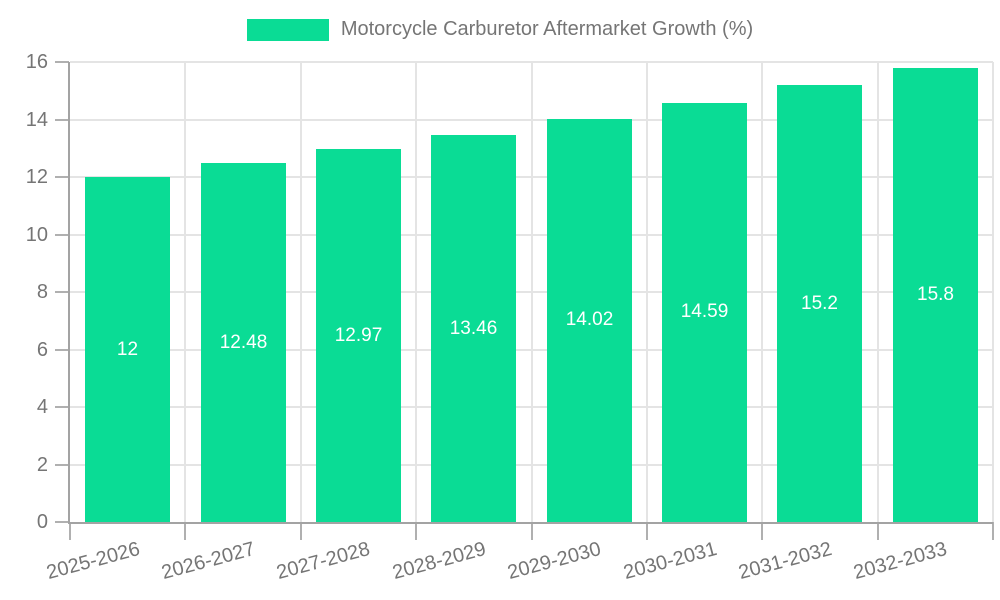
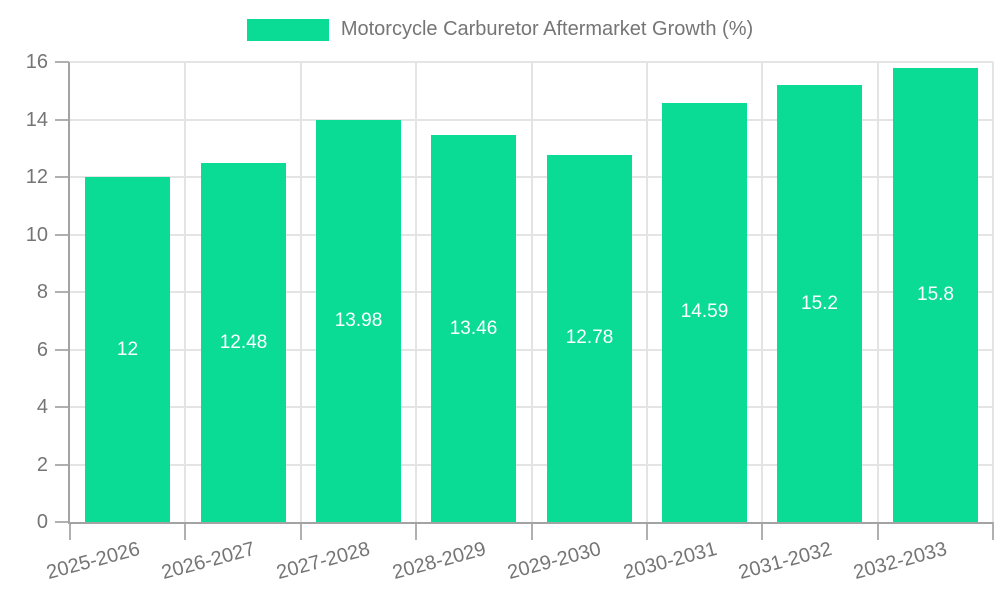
2027-2028: 12.97 -> 13.98
2029-2030: 14.02 -> 12.78
